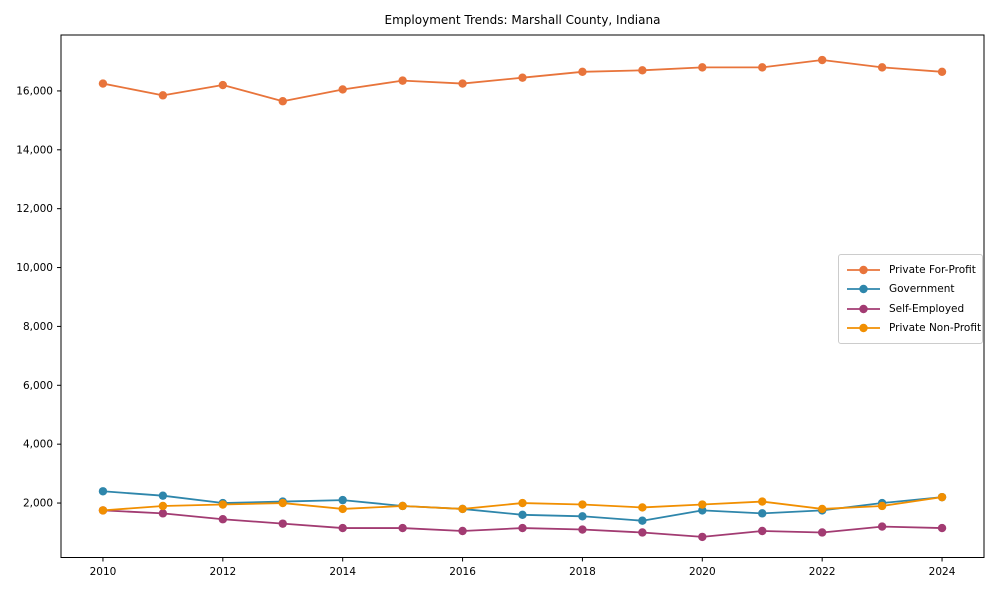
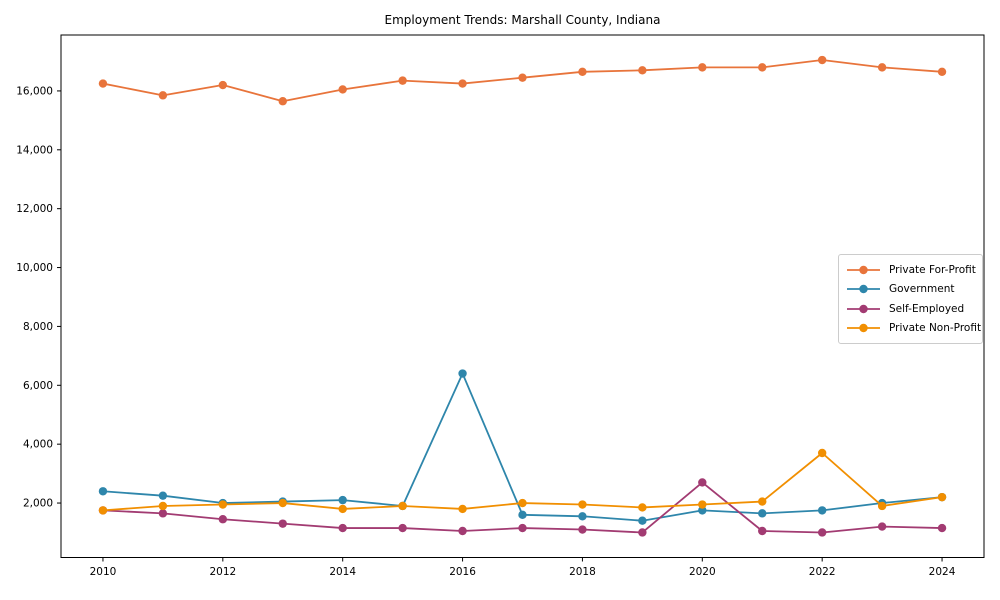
Government/2016: 1800 -> 6400
Self-Employed/2020: 800 -> 2700
Private Non-Profit/2022: 1800 -> 3700
